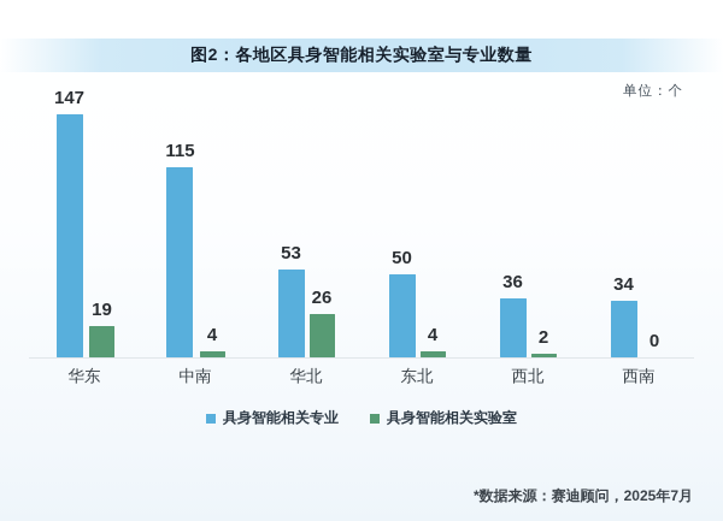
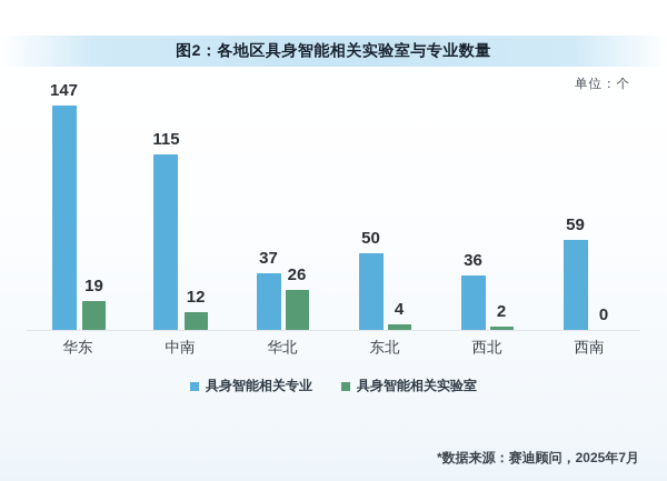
具身智能相关实验室/中南: 4 -> 12
具身智能相关专业/华北: 53 -> 37
具身智能相关专业/西南: 34 -> 59
